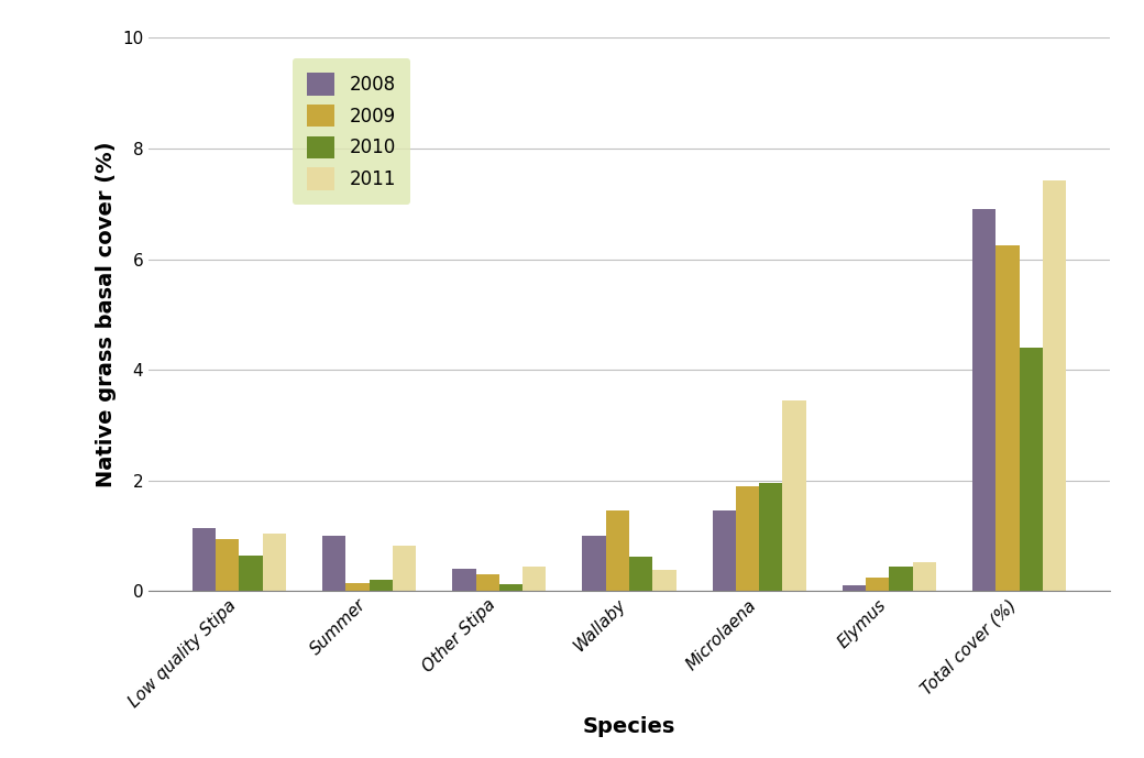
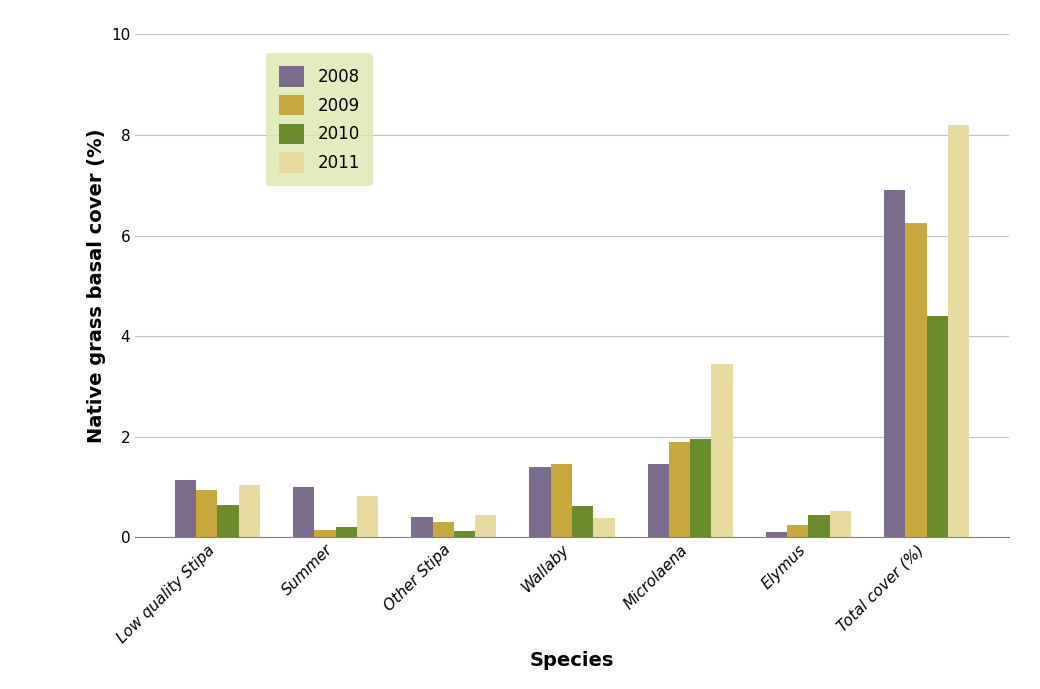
2008/Wallaby: 1.00 -> 1.40
2011/Total cover (%): 7.42 -> 8.20
